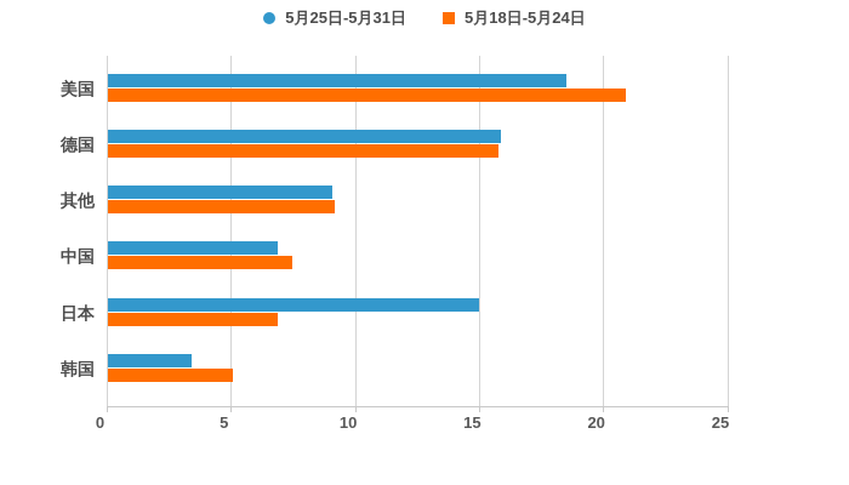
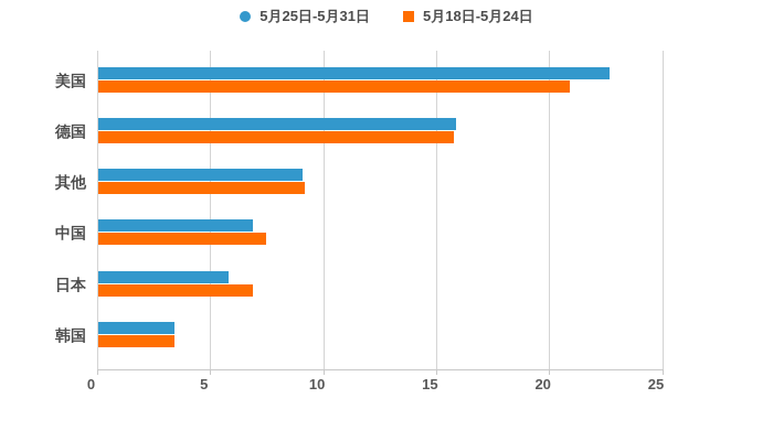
5月25日-5月31日/美国: 18.5 -> 22.7
5月25日-5月31日/日本: 15.0 -> 5.8
5月18日-5月24日/韩国: 5.1 -> 3.4
